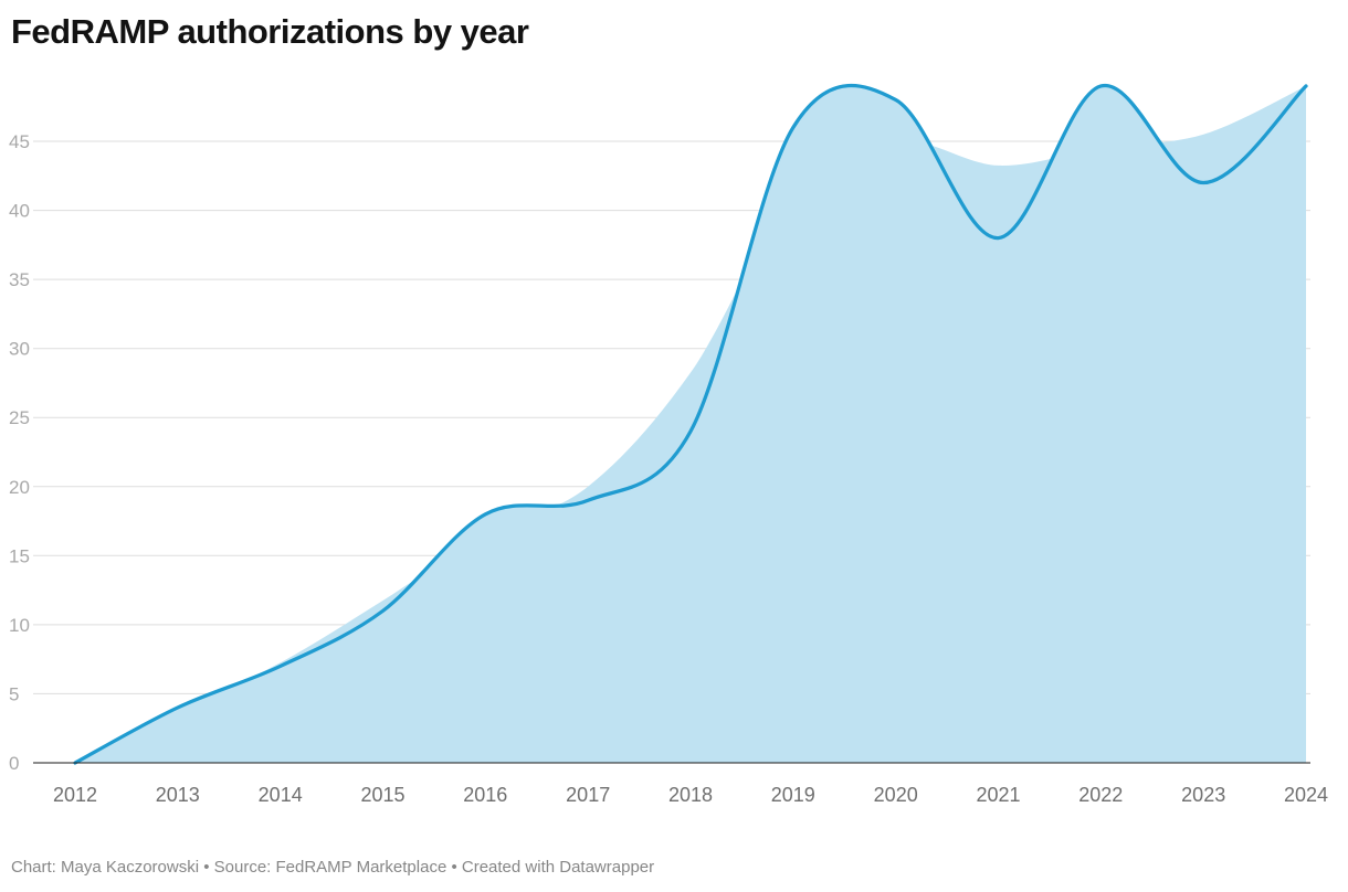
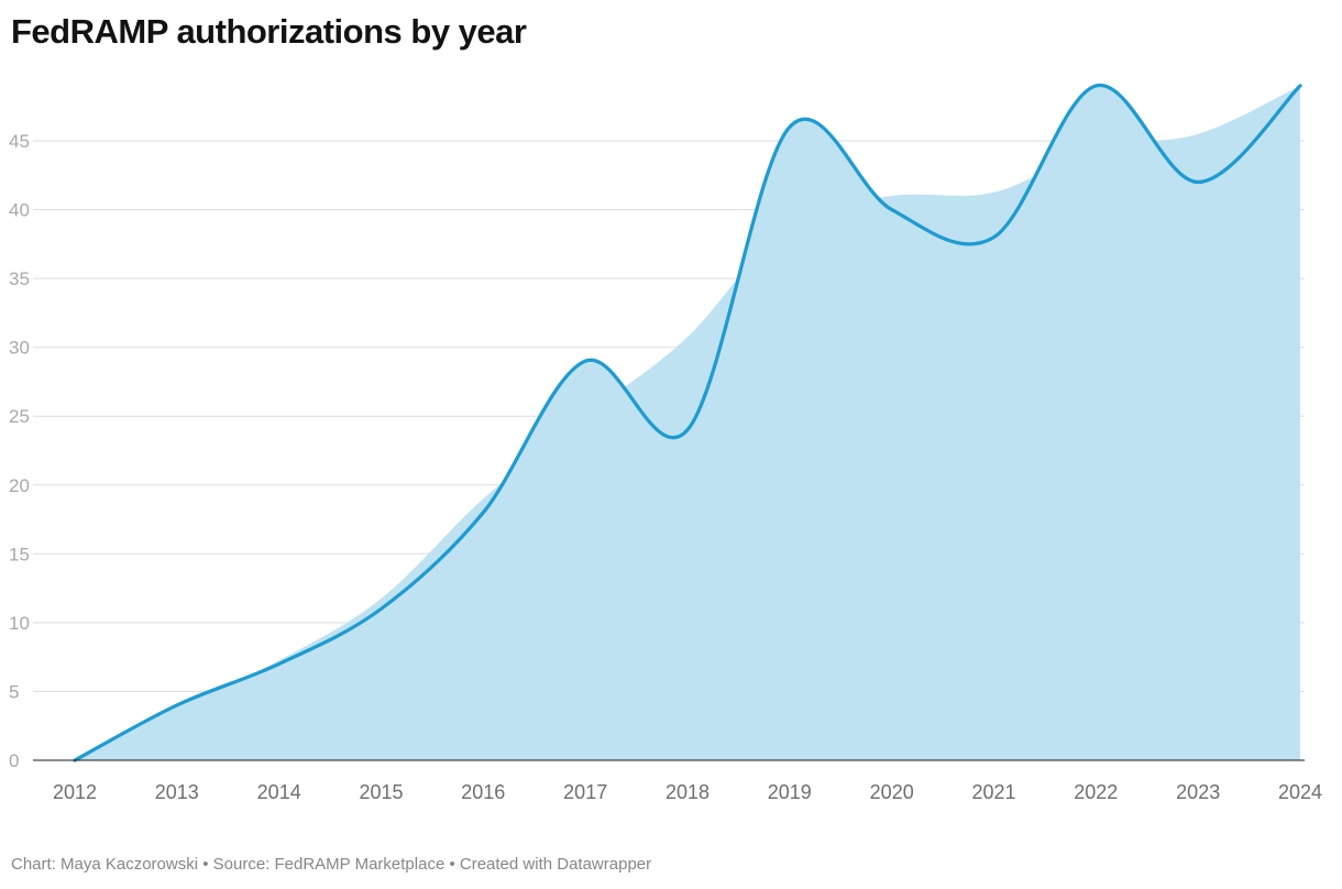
2017: 19 -> 29
2020: 48 -> 40
